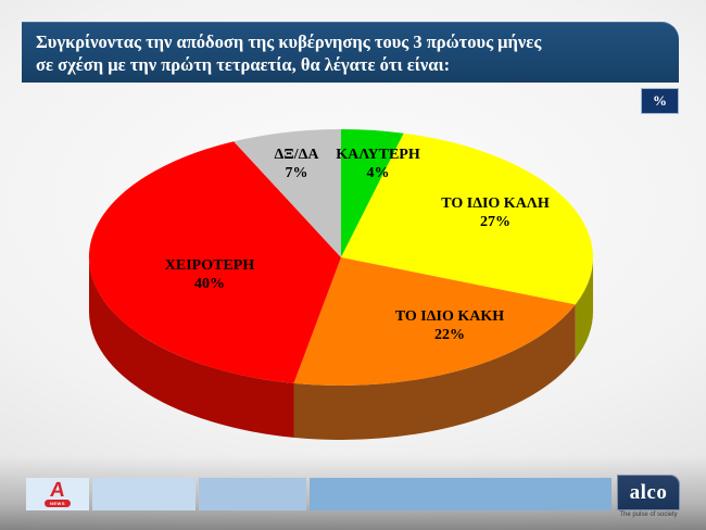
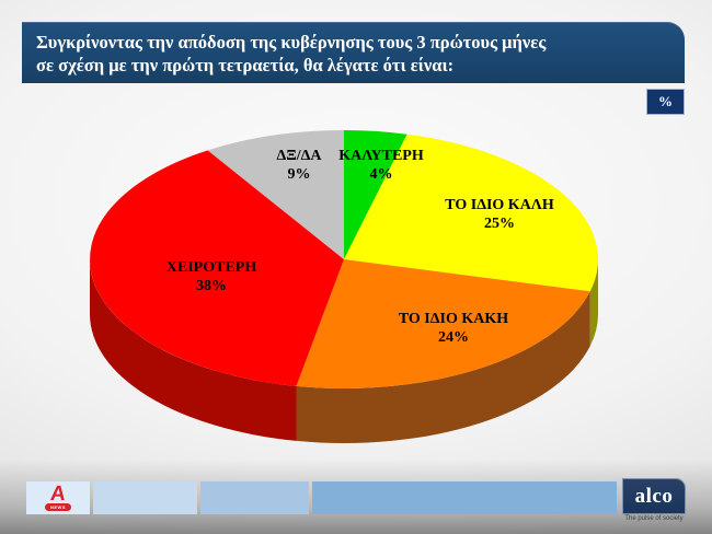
ΤΟ ΙΔΙΟ ΚΑΛΗ: 27% -> 25%
ΤΟ ΙΔΙΟ ΚΑΚΗ: 22% -> 24%
ΧΕΙΡΟΤΕΡΗ: 40% -> 38%
ΔΞ/ΔΑ: 7% -> 9%
